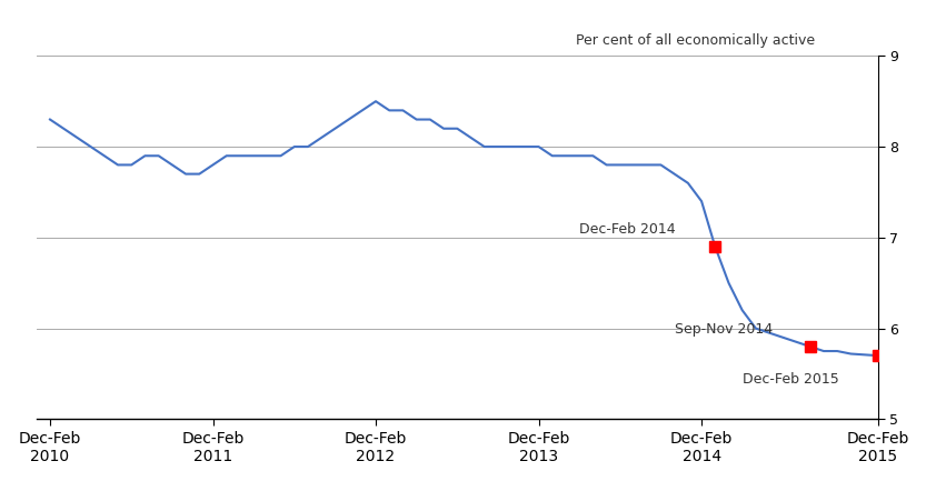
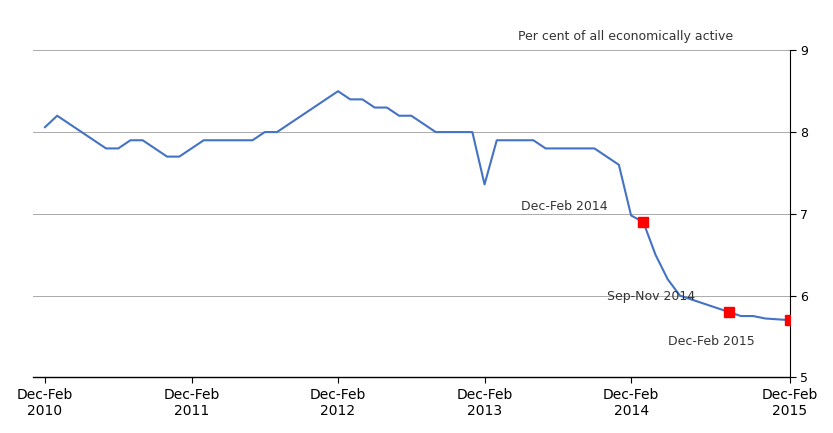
Dec-Feb 2010: 8.30 -> 8.06
Dec-Feb 2013: 8.00 -> 7.36
Dec-Feb 2014: 7.40 -> 6.98
